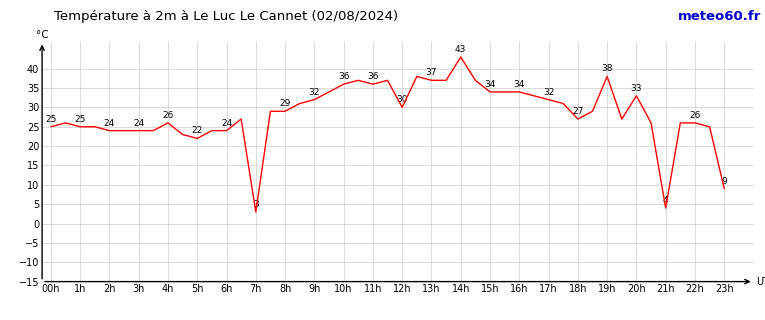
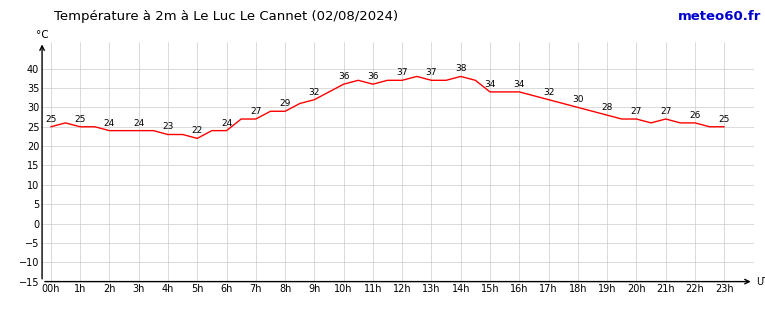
4h: 26 -> 23
7h: 3 -> 27
12h: 30 -> 37
14h: 43 -> 38
18h: 27 -> 30
19h: 38 -> 28
20h: 33 -> 27
21h: 4 -> 27
23h: 9 -> 25
